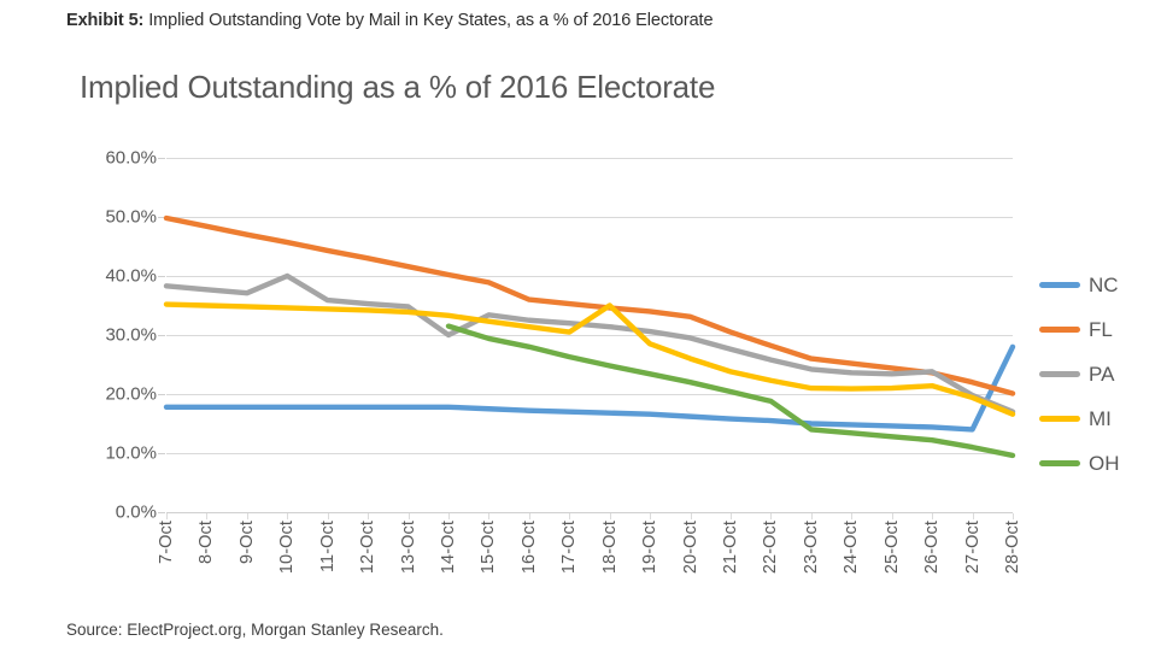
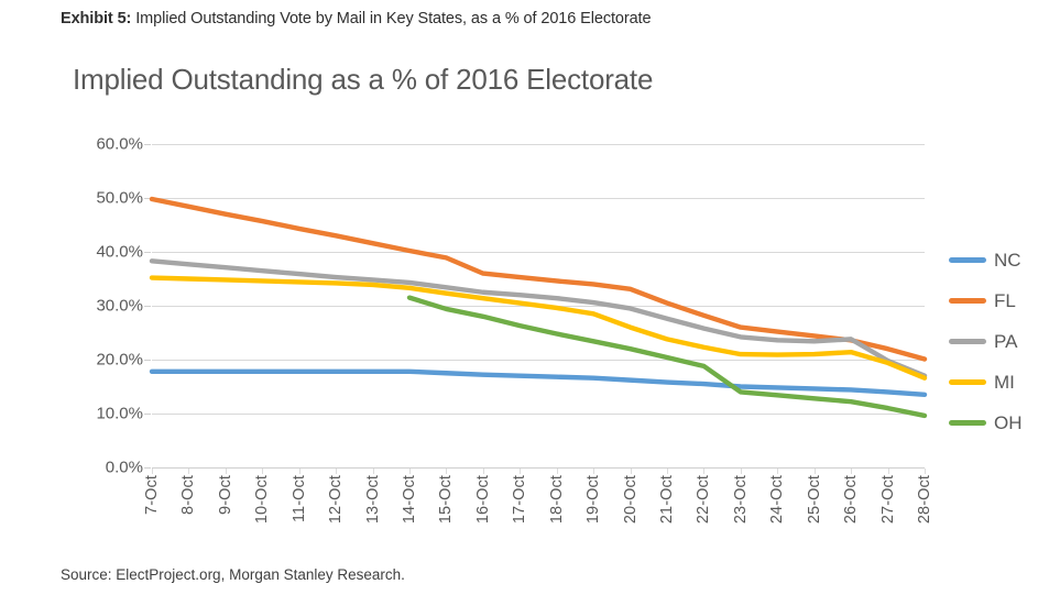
PA/10-Oct: 40% -> 36%
PA/14-Oct: 30% -> 34%
MI/18-Oct: 35% -> 30%
NC/28-Oct: 28% -> 14%
